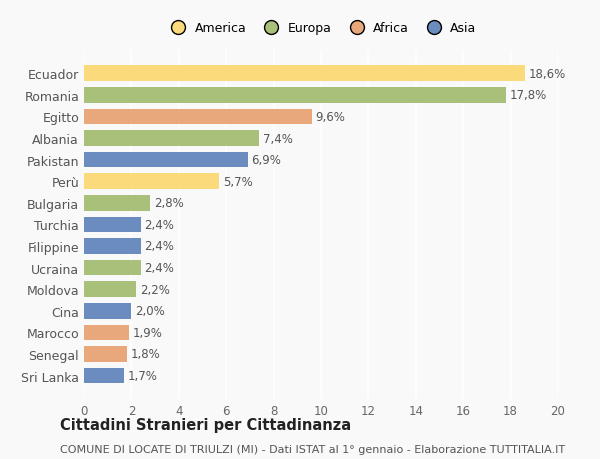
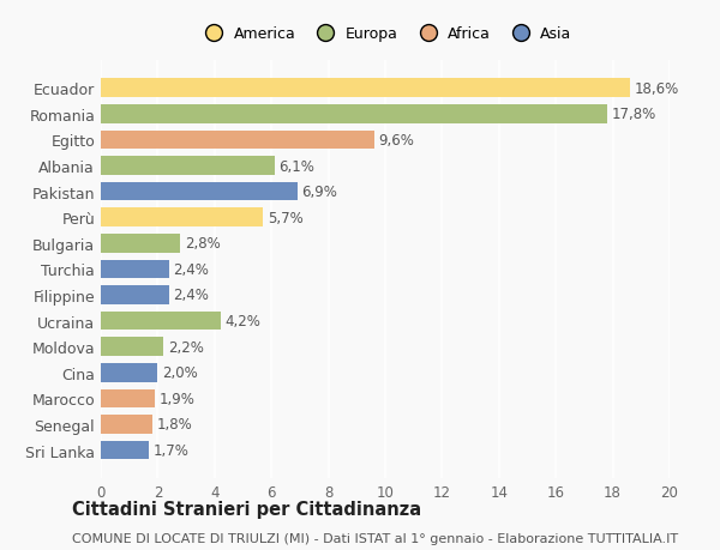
Albania: 7,4% -> 6,1%
Ucraina: 2,4% -> 4,2%
